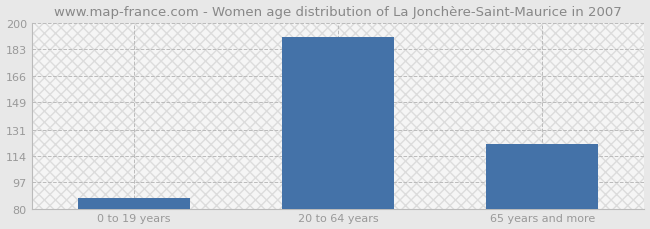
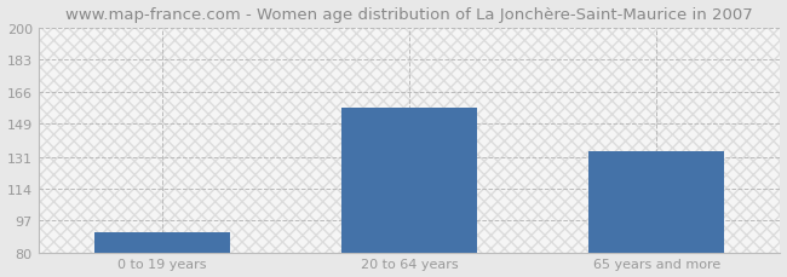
0 to 19 years: 87 -> 91
20 to 64 years: 191 -> 157
65 years and more: 122 -> 134
